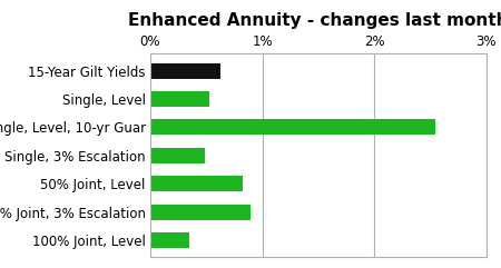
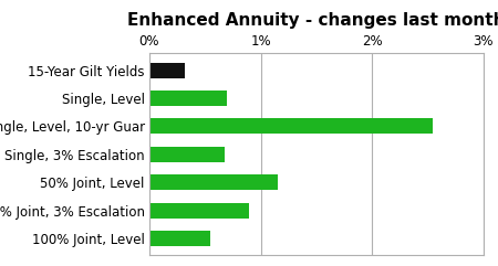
15-Year Gilt Yields: 0.63% -> 0.32%
Single, Level: 0.53% -> 0.70%
Single, 3% Escalation: 0.49% -> 0.68%
50% Joint, Level: 0.83% -> 1.15%
100% Joint, Level: 0.35% -> 0.55%
